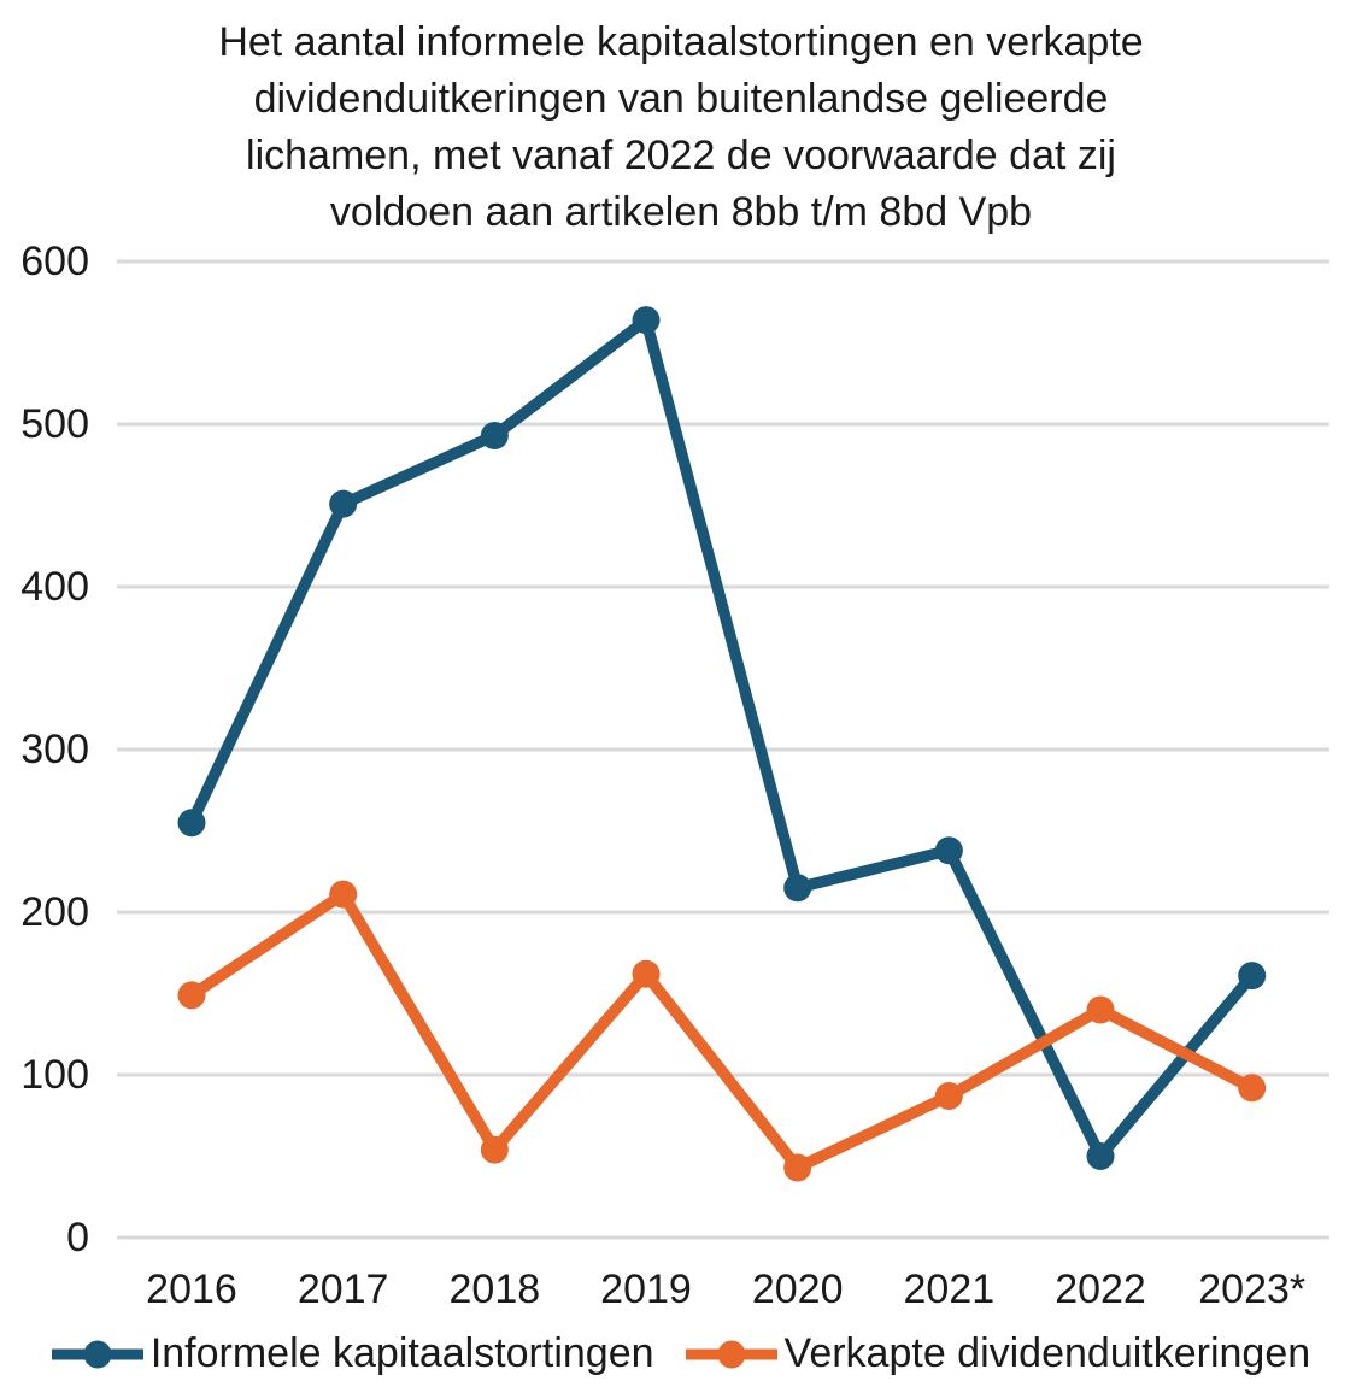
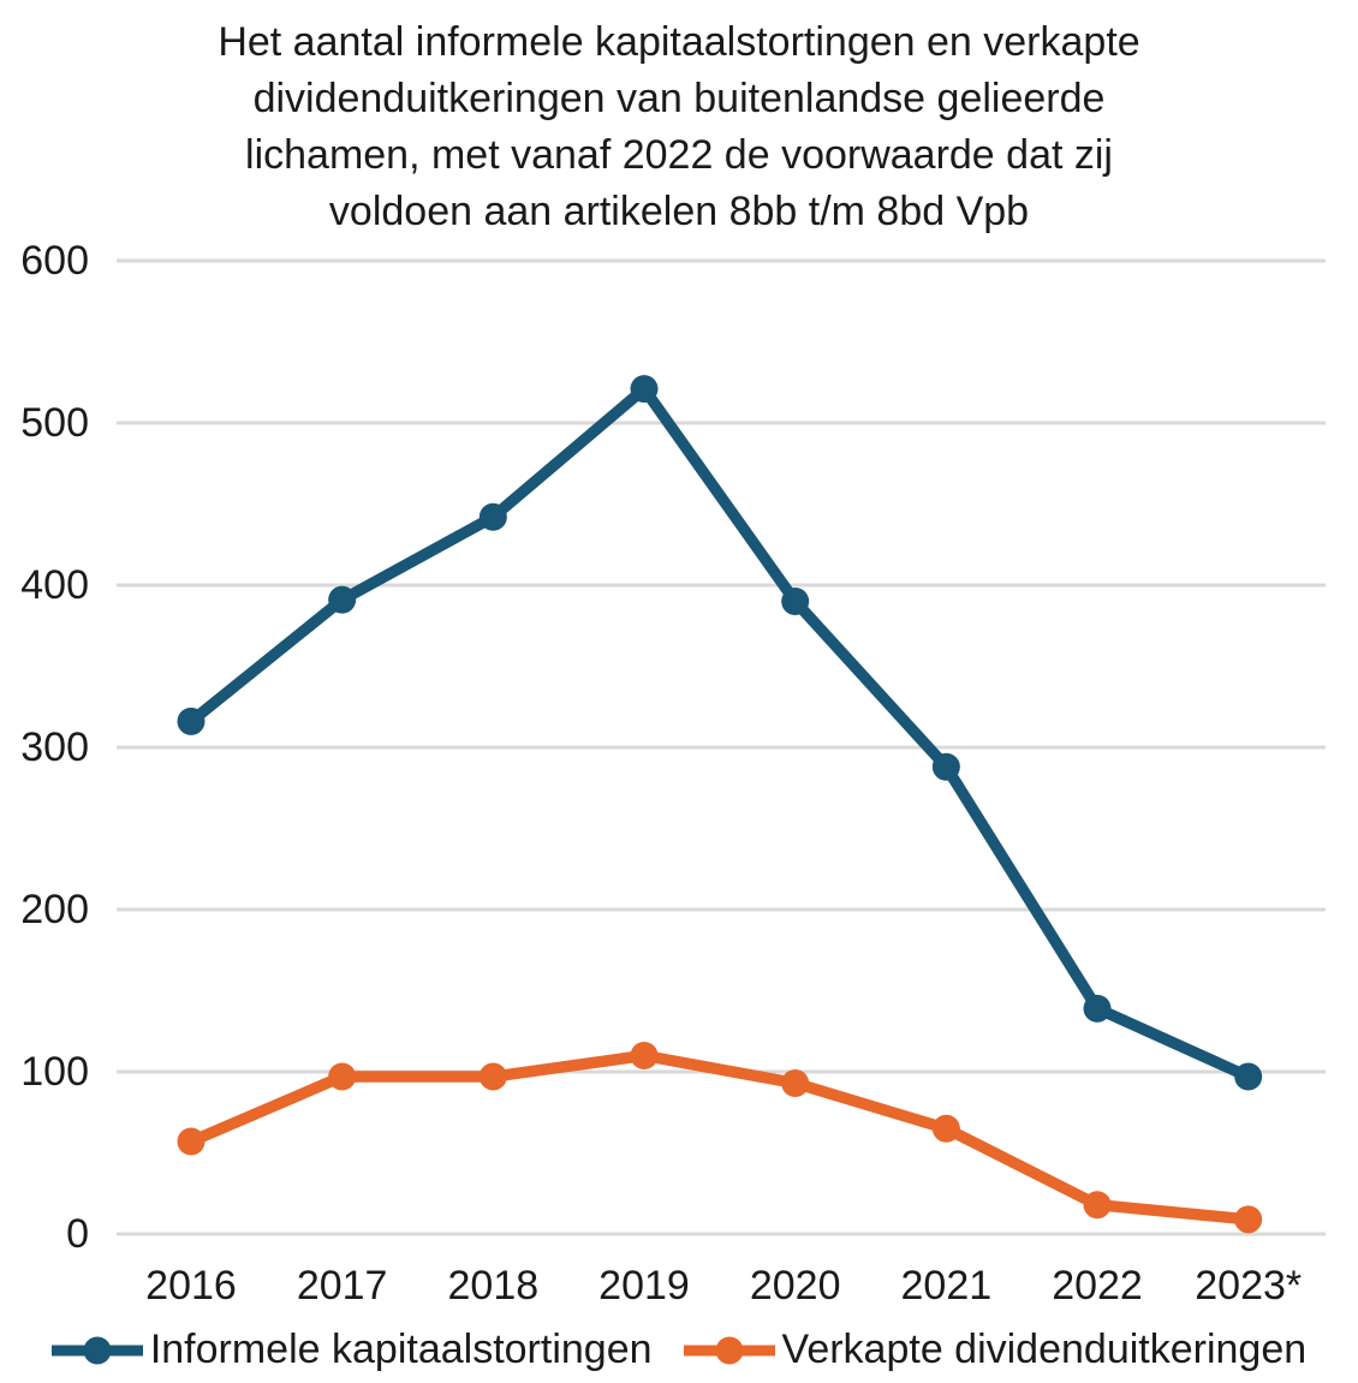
Informele kapitaalstortingen/2016: 255 -> 316
Verkapte dividenduitkeringen/2016: 149 -> 57
Informele kapitaalstortingen/2017: 451 -> 391
Verkapte dividenduitkeringen/2017: 211 -> 97
Informele kapitaalstortingen/2018: 493 -> 442
Verkapte dividenduitkeringen/2018: 54 -> 97
Informele kapitaalstortingen/2019: 564 -> 521
Verkapte dividenduitkeringen/2019: 162 -> 110
Informele kapitaalstortingen/2020: 215 -> 390
Verkapte dividenduitkeringen/2020: 43 -> 93
Informele kapitaalstortingen/2021: 238 -> 288
Verkapte dividenduitkeringen/2021: 87 -> 65
Informele kapitaalstortingen/2022: 50 -> 139
Verkapte dividenduitkeringen/2022: 140 -> 18
Informele kapitaalstortingen/2023*: 161 -> 97
Verkapte dividenduitkeringen/2023*: 92 -> 9
